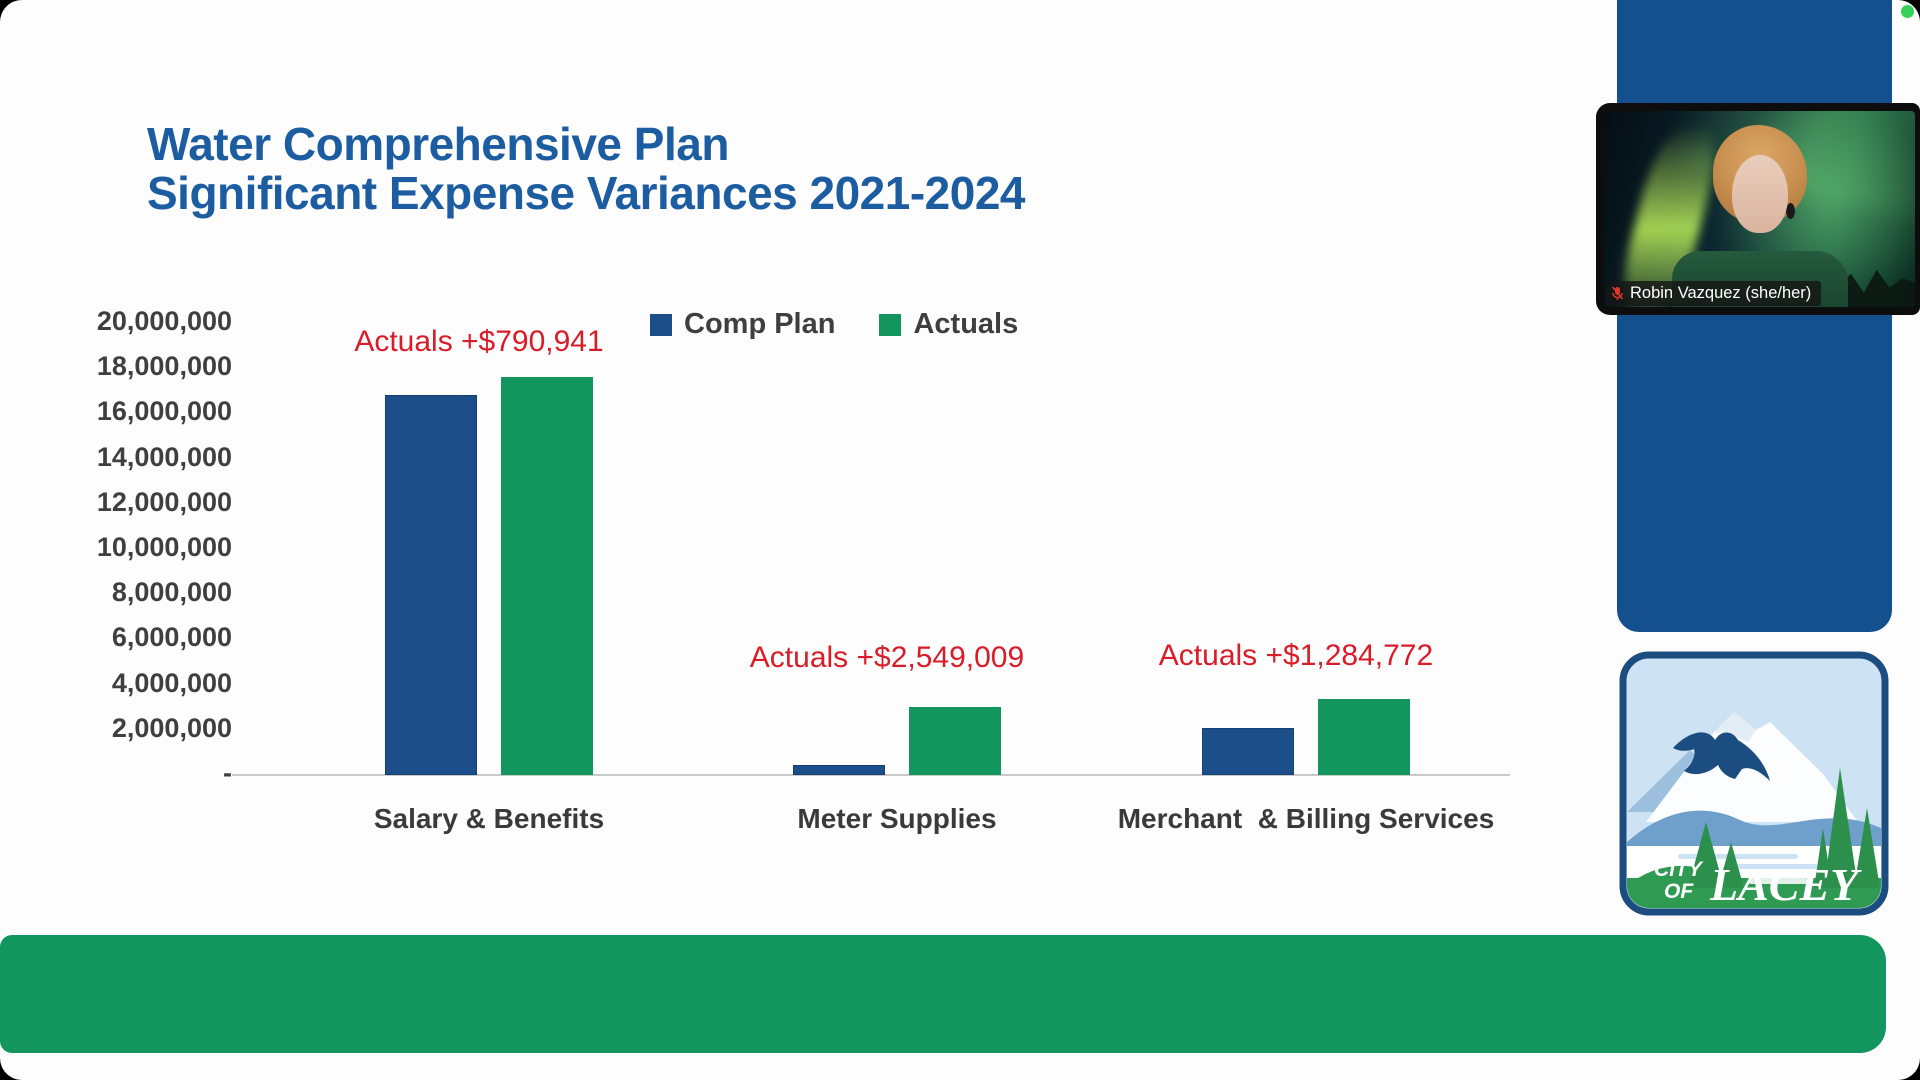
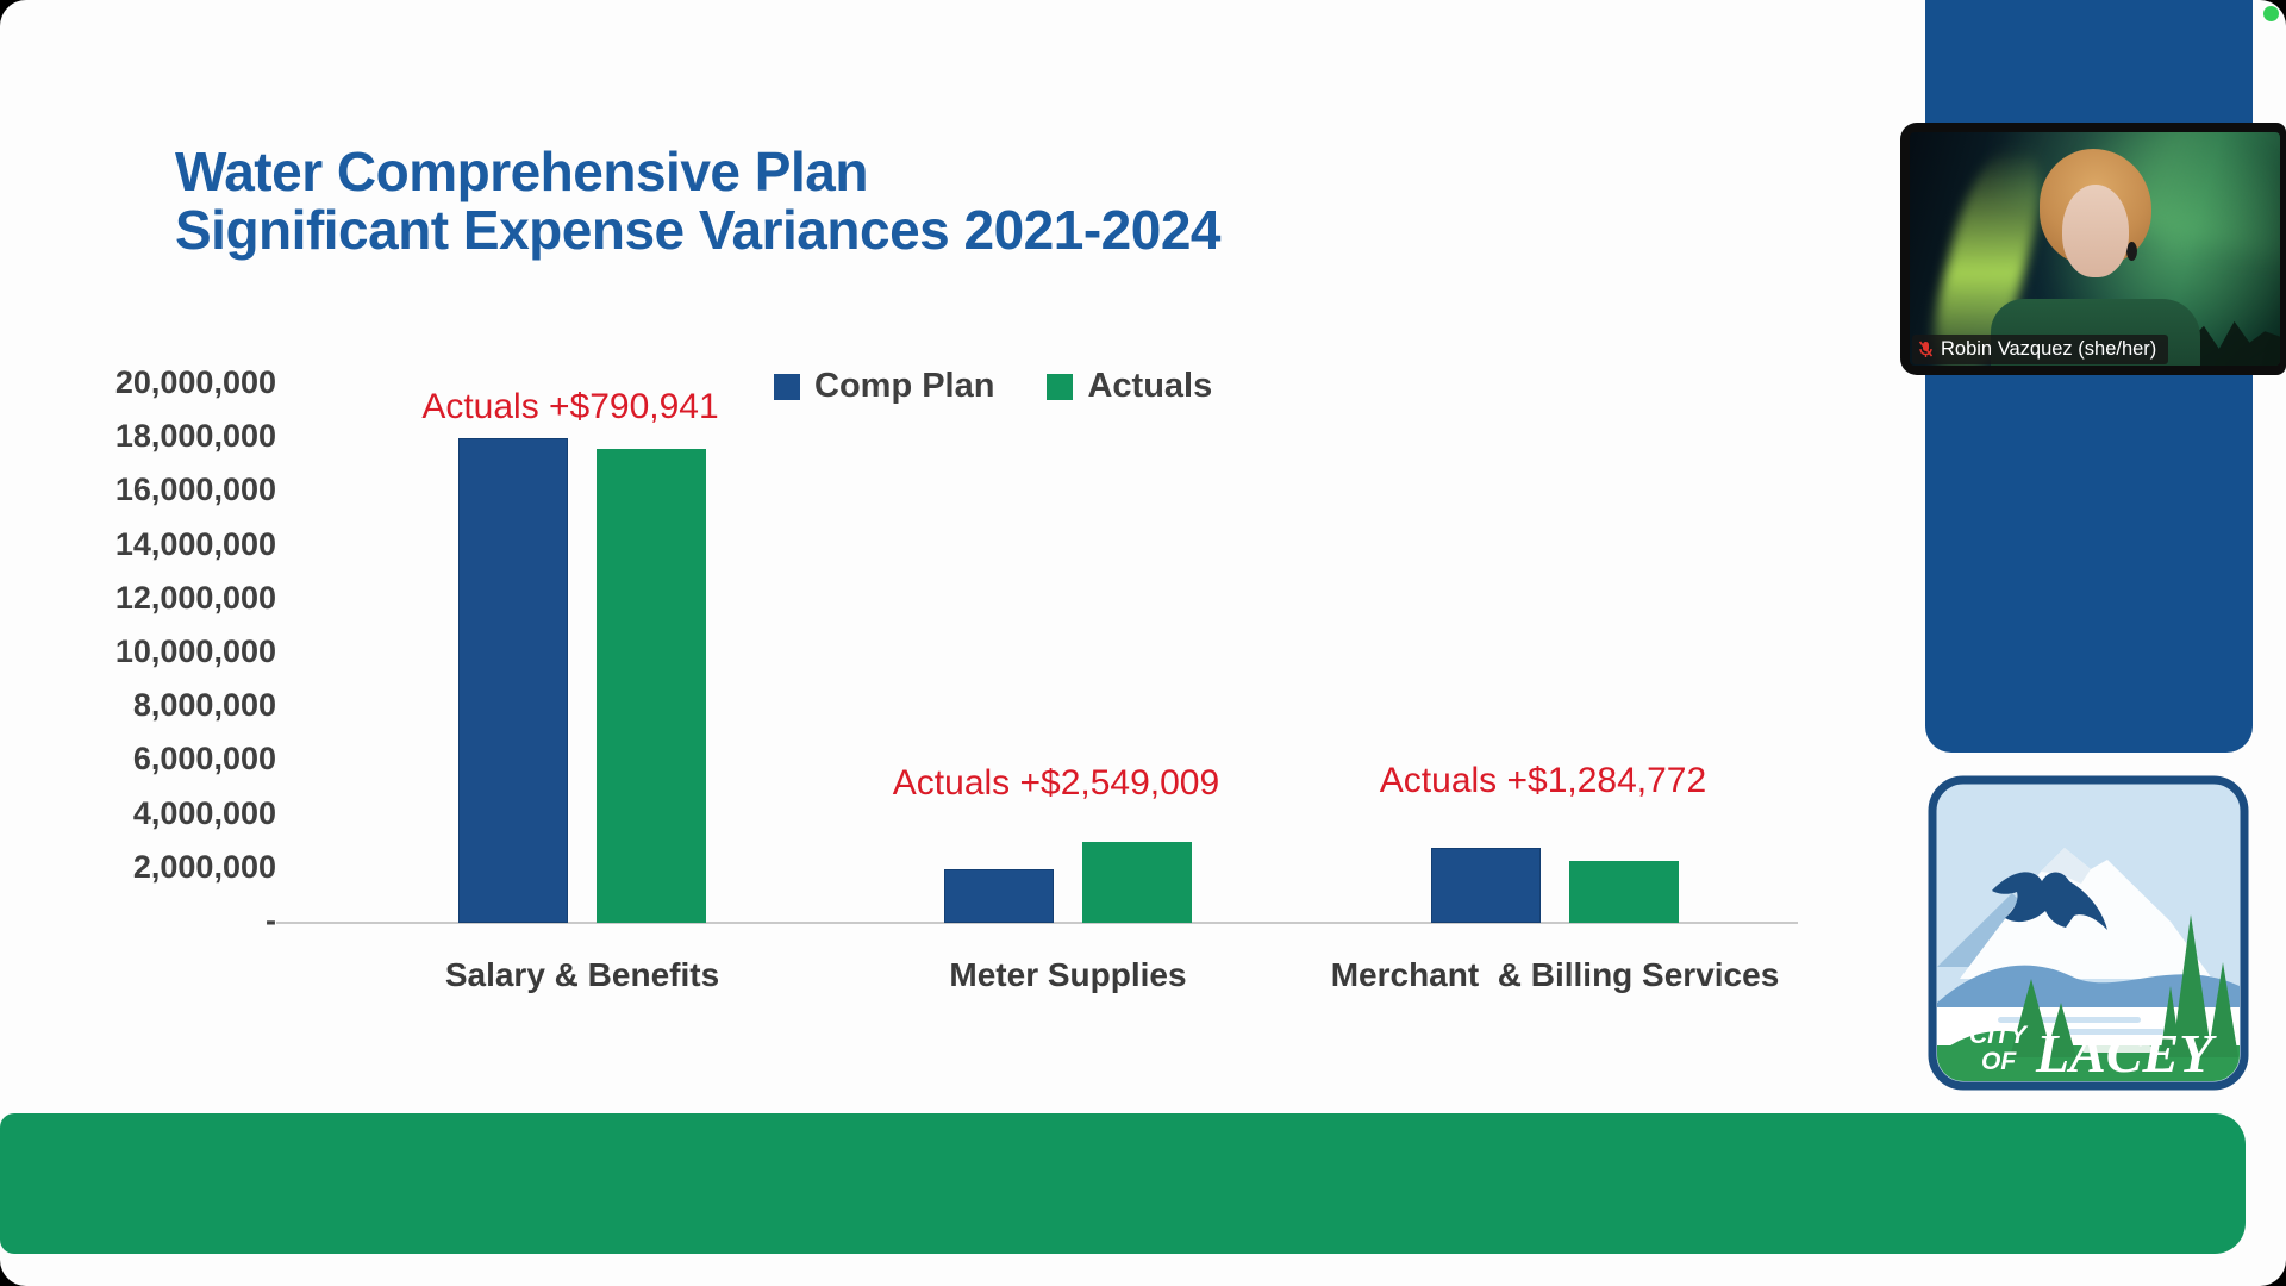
Comp Plan/Salary & Benefits: 16800000 -> 18000000
Comp Plan/Meter Supplies: 400000 -> 2000000
Comp Plan/Merchant & Billing Services: 2100000 -> 2800000
Actuals/Merchant & Billing Services: 3400000 -> 2300000
